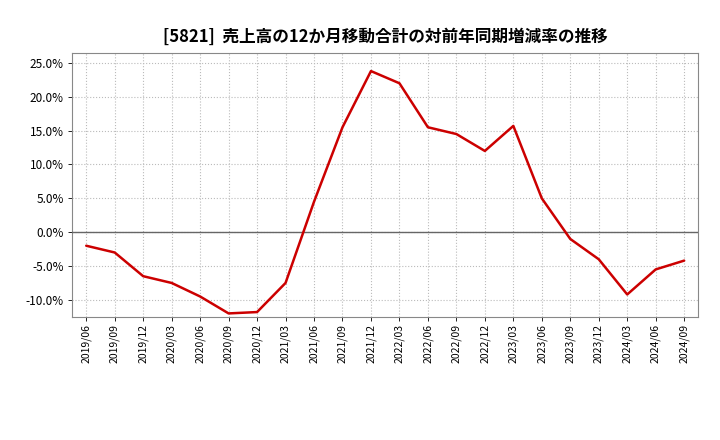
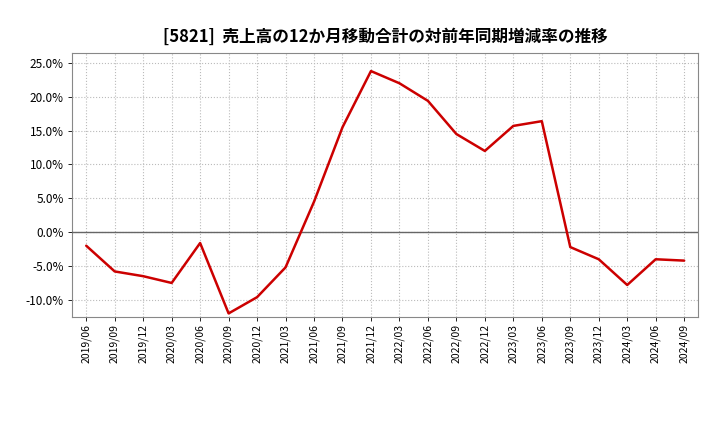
2019/09: -3.0% -> -5.8%
2020/06: -9.5% -> -1.6%
2020/12: -11.8% -> -9.6%
2021/03: -7.5% -> -5.2%
2022/06: 15.5% -> 19.4%
2023/06: 5.0% -> 16.4%
2023/09: -1.0% -> -2.2%
2024/03: -9.2% -> -7.8%
2024/06: -5.5% -> -4.0%
